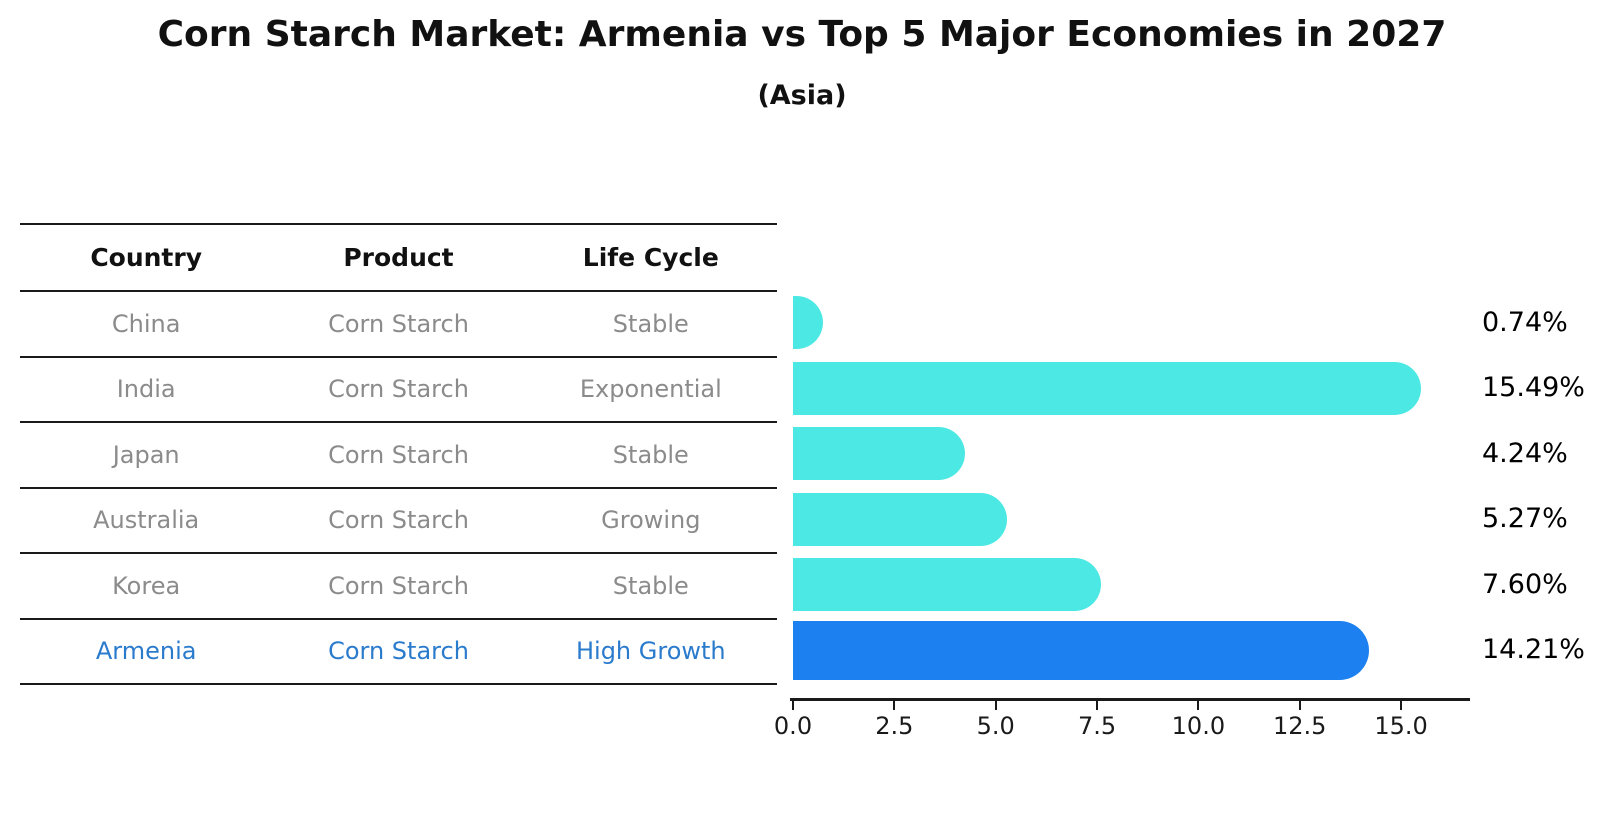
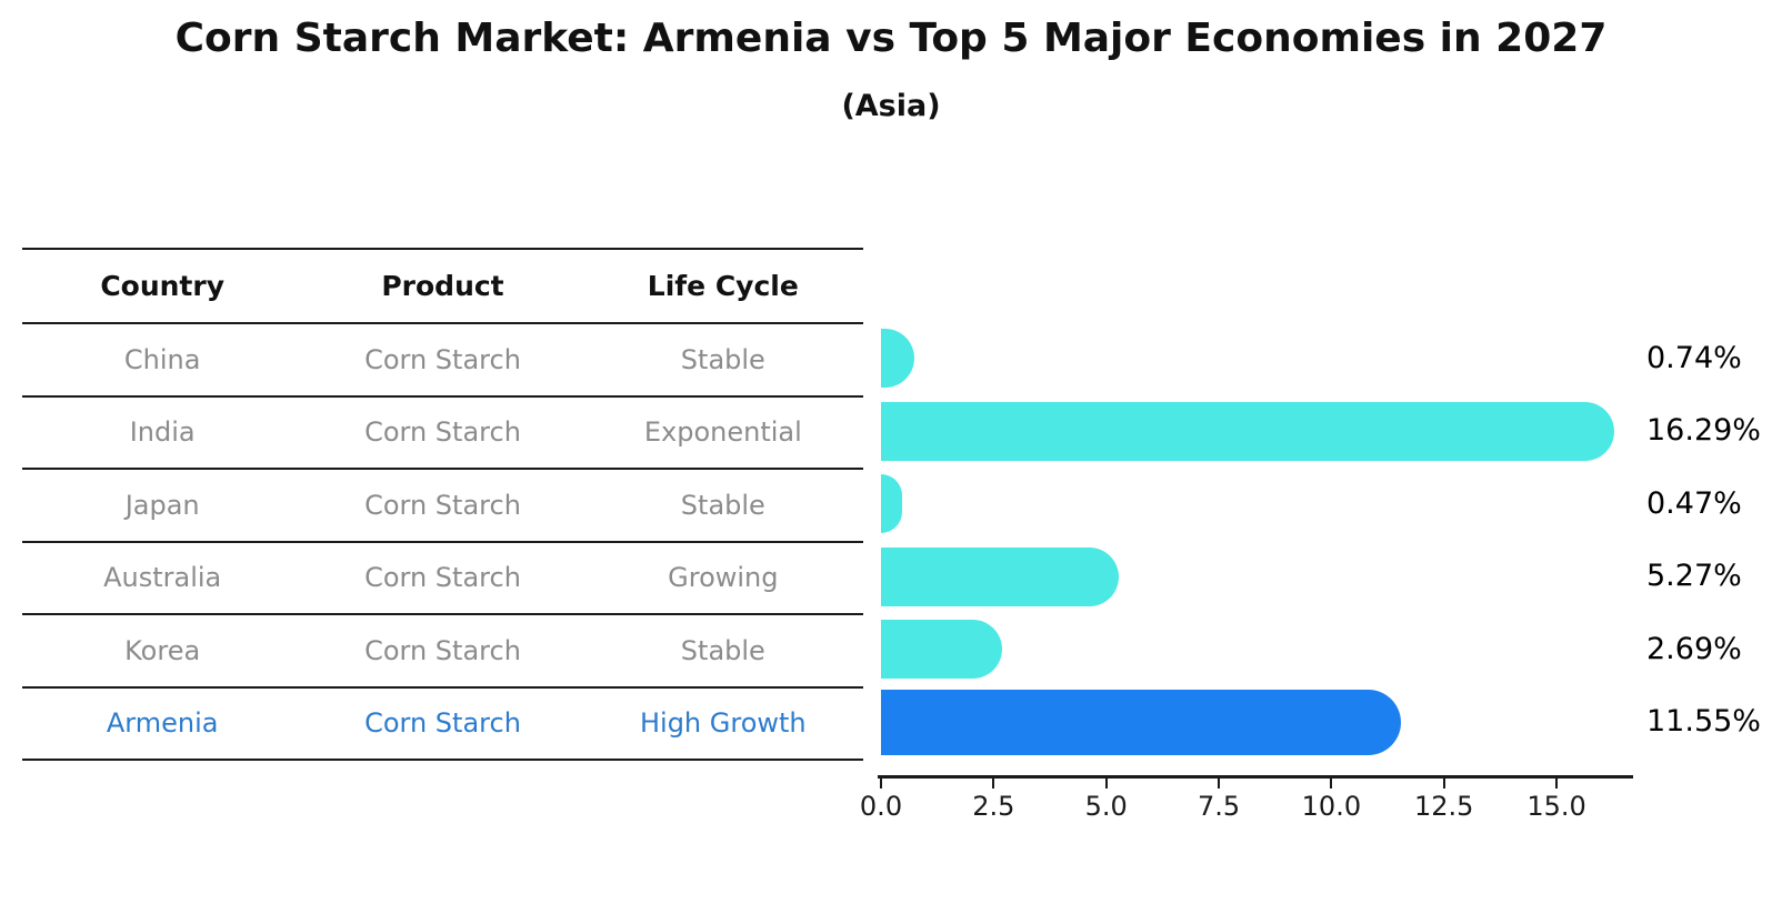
India: 15.49% -> 16.29%
Japan: 4.24% -> 0.47%
Korea: 7.60% -> 2.69%
Armenia: 14.21% -> 11.55%
